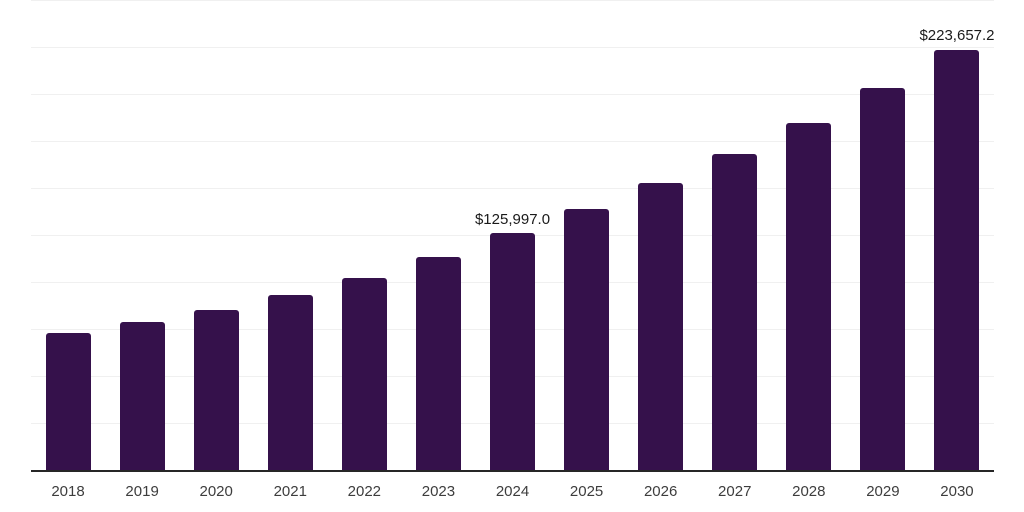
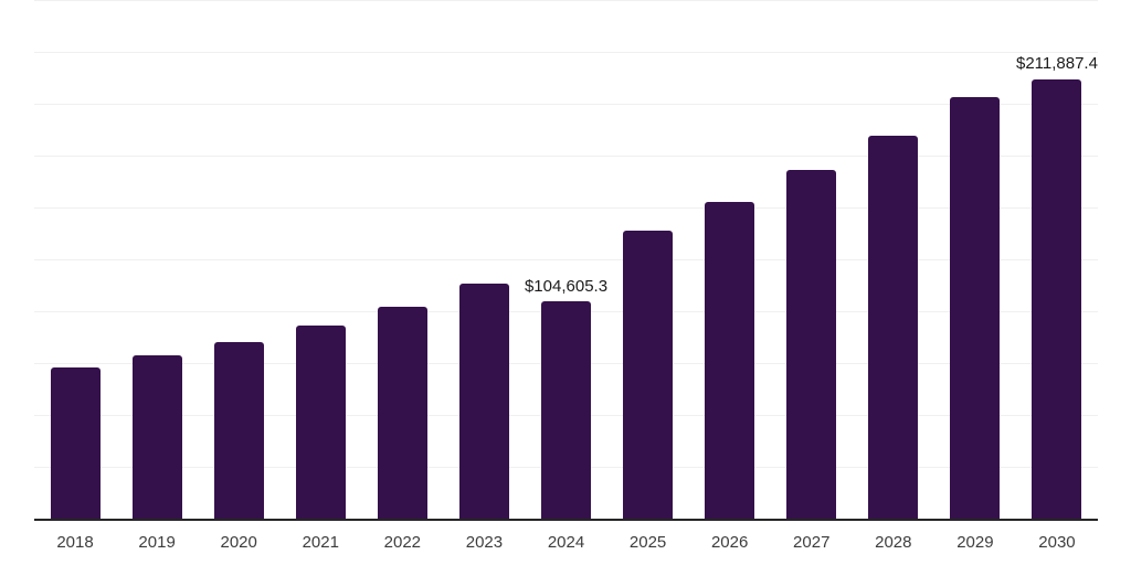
2024: $125,997.0 -> $104,605.3
2030: $223,657.2 -> $211,887.4
